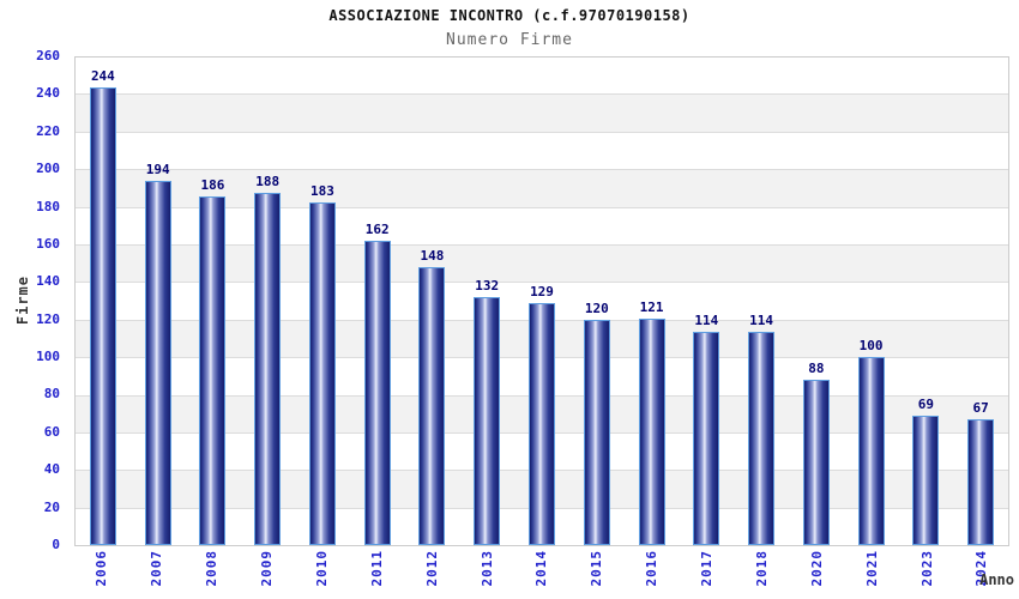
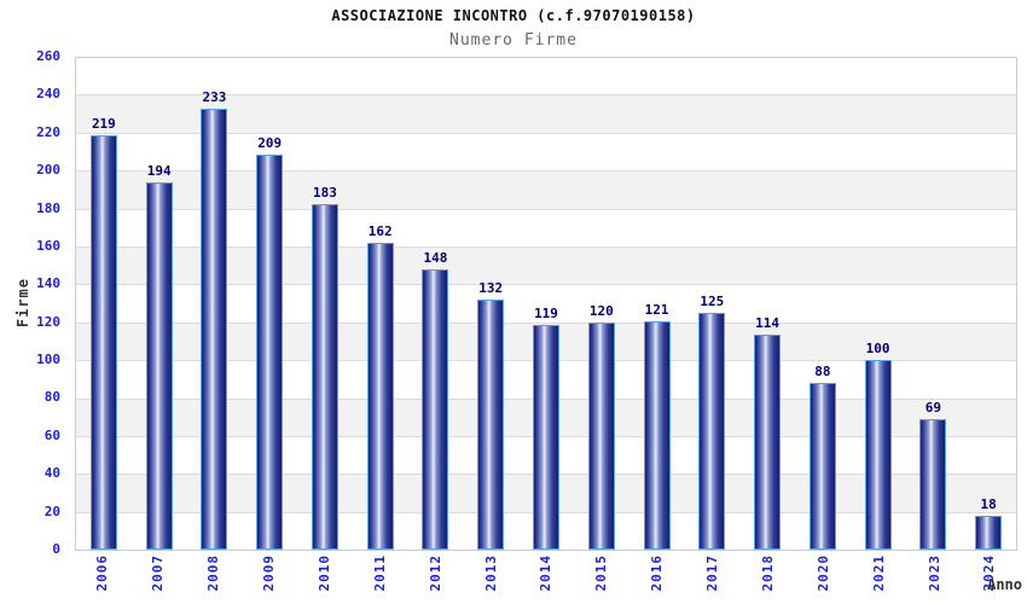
2006: 244 -> 219
2008: 186 -> 233
2009: 188 -> 209
2014: 129 -> 119
2017: 114 -> 125
2024: 67 -> 18
